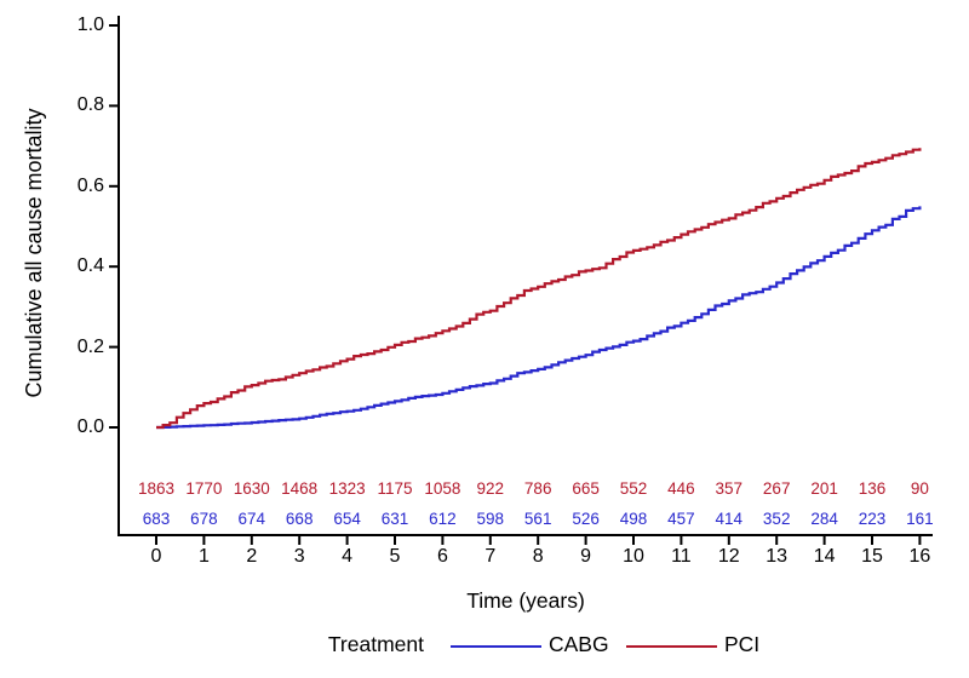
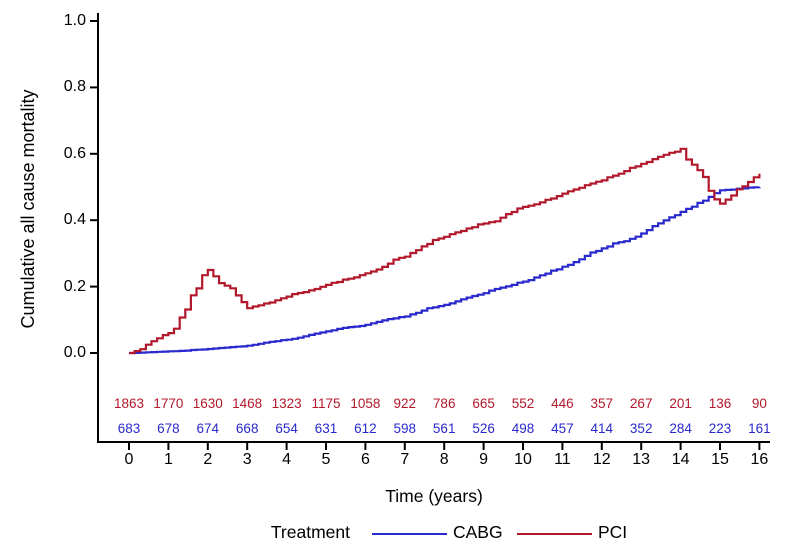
PCI/2: 0.10 -> 0.25
PCI/15: 0.66 -> 0.45
CABG/16: 0.55 -> 0.50
PCI/16: 0.69 -> 0.54
